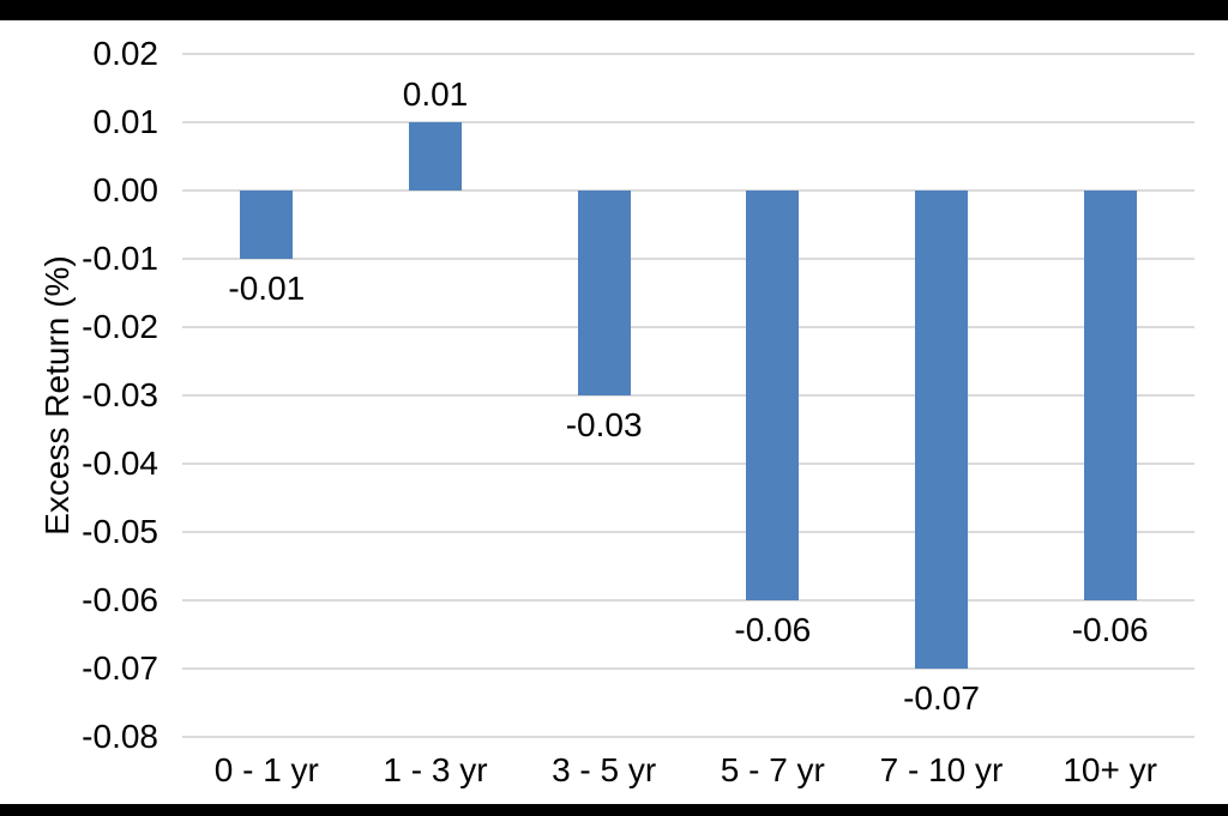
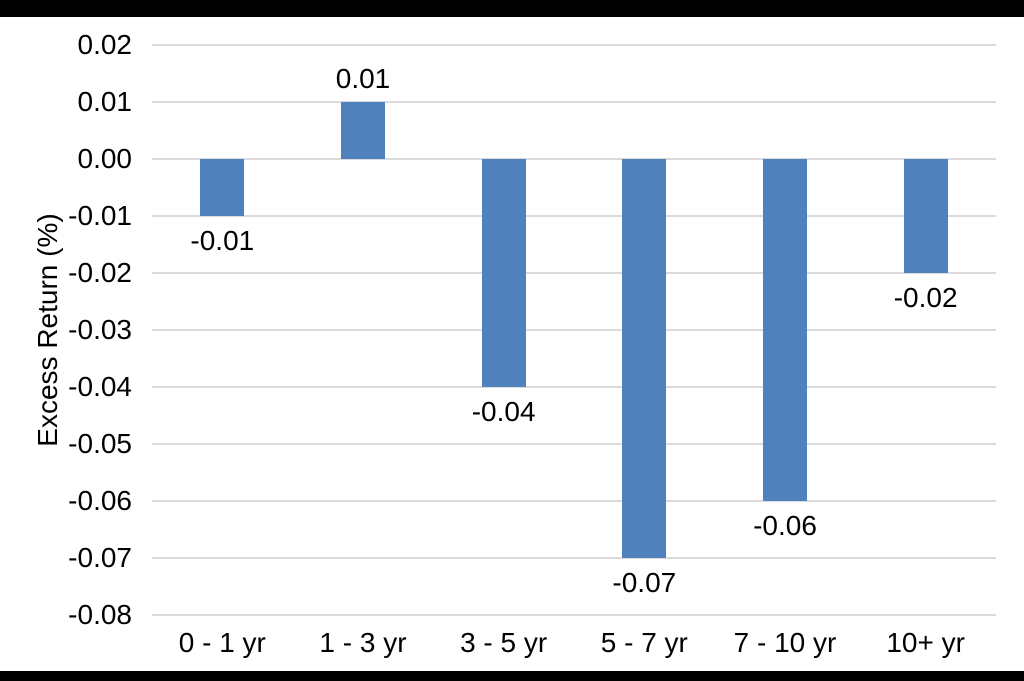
3 - 5 yr: -0.03 -> -0.04
5 - 7 yr: -0.06 -> -0.07
7 - 10 yr: -0.07 -> -0.06
10+ yr: -0.06 -> -0.02
